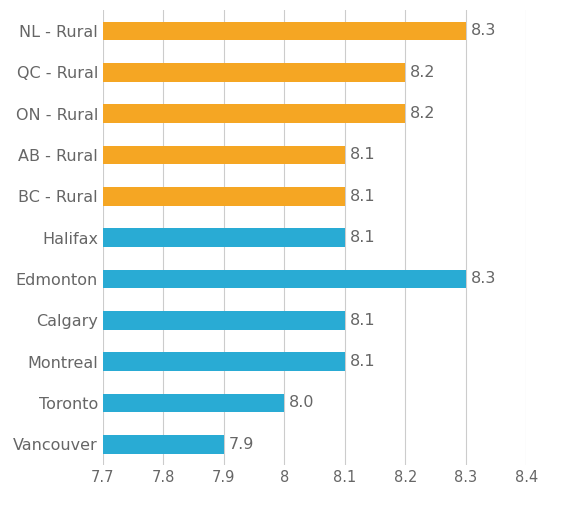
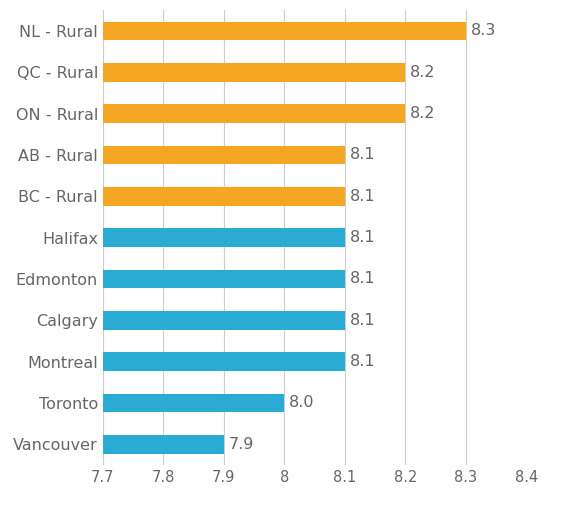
Edmonton: 8.3 -> 8.1
